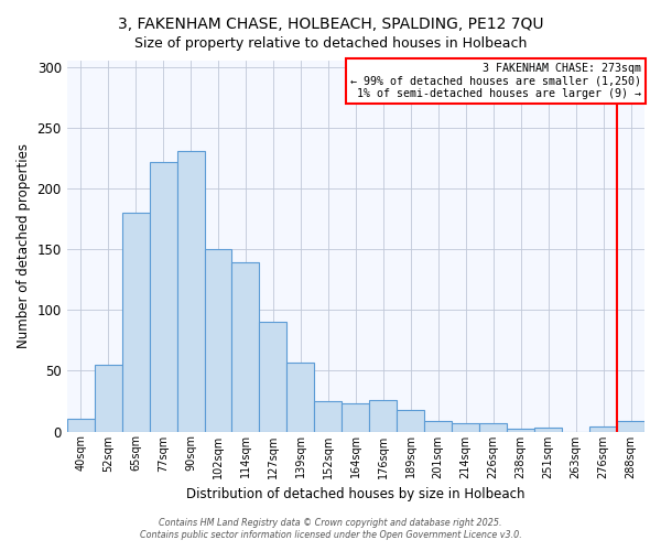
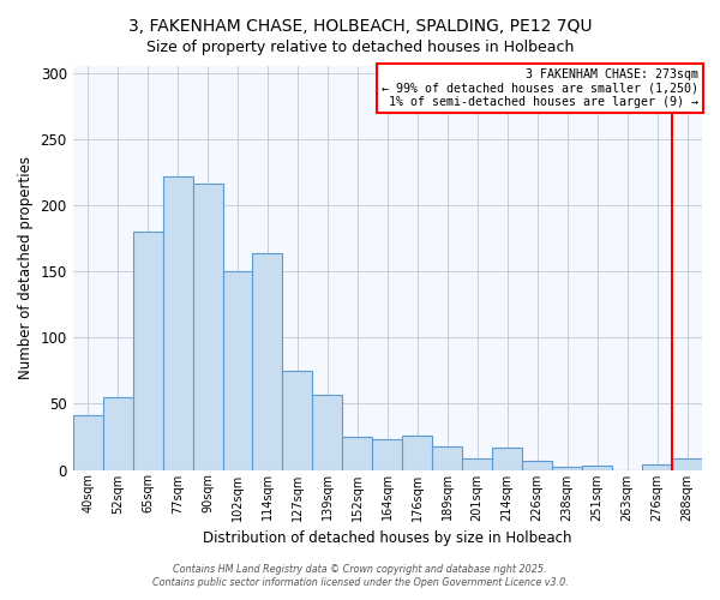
40sqm: 10 -> 41
90sqm: 231 -> 216
114sqm: 139 -> 164
127sqm: 90 -> 75
214sqm: 7 -> 17
